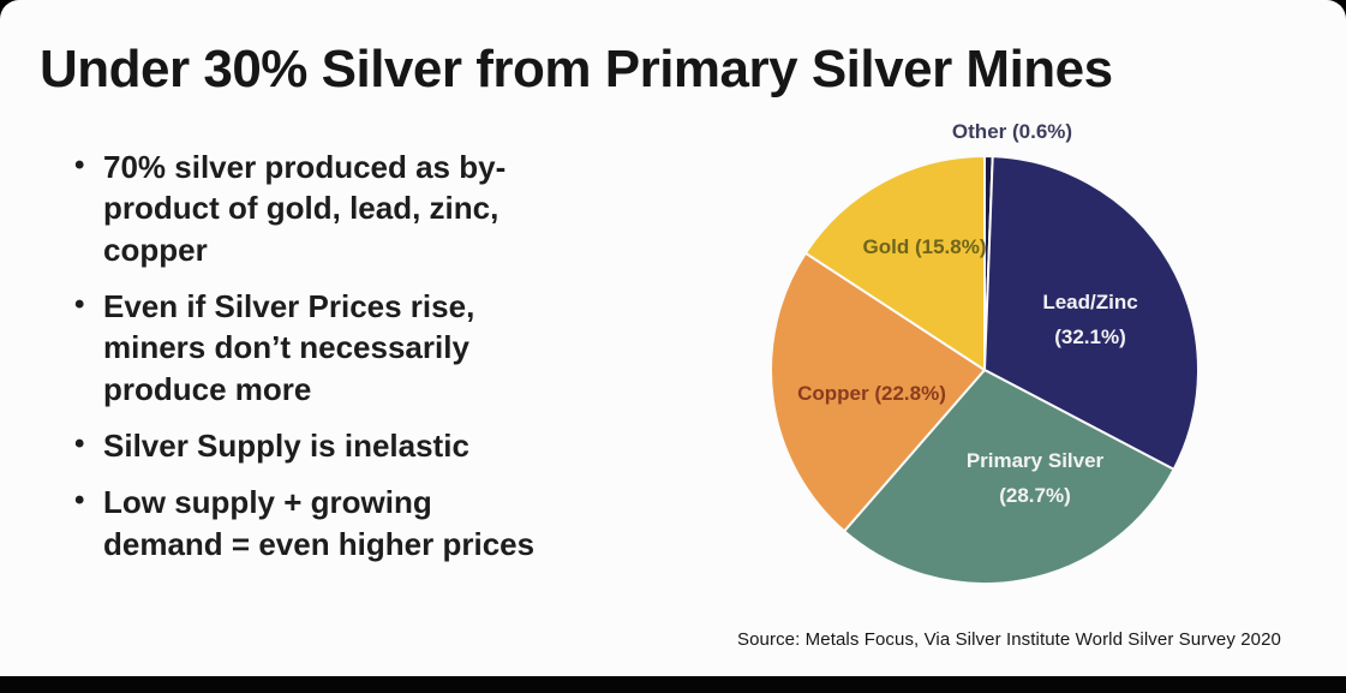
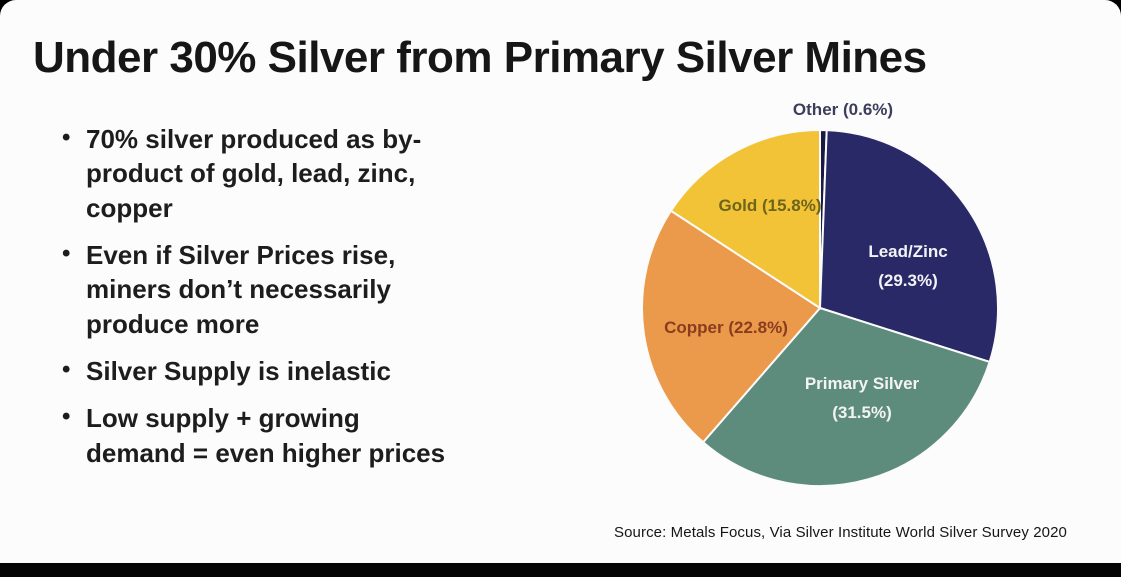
Lead/Zinc: 32.1% -> 29.3%
Primary Silver: 28.7% -> 31.5%
